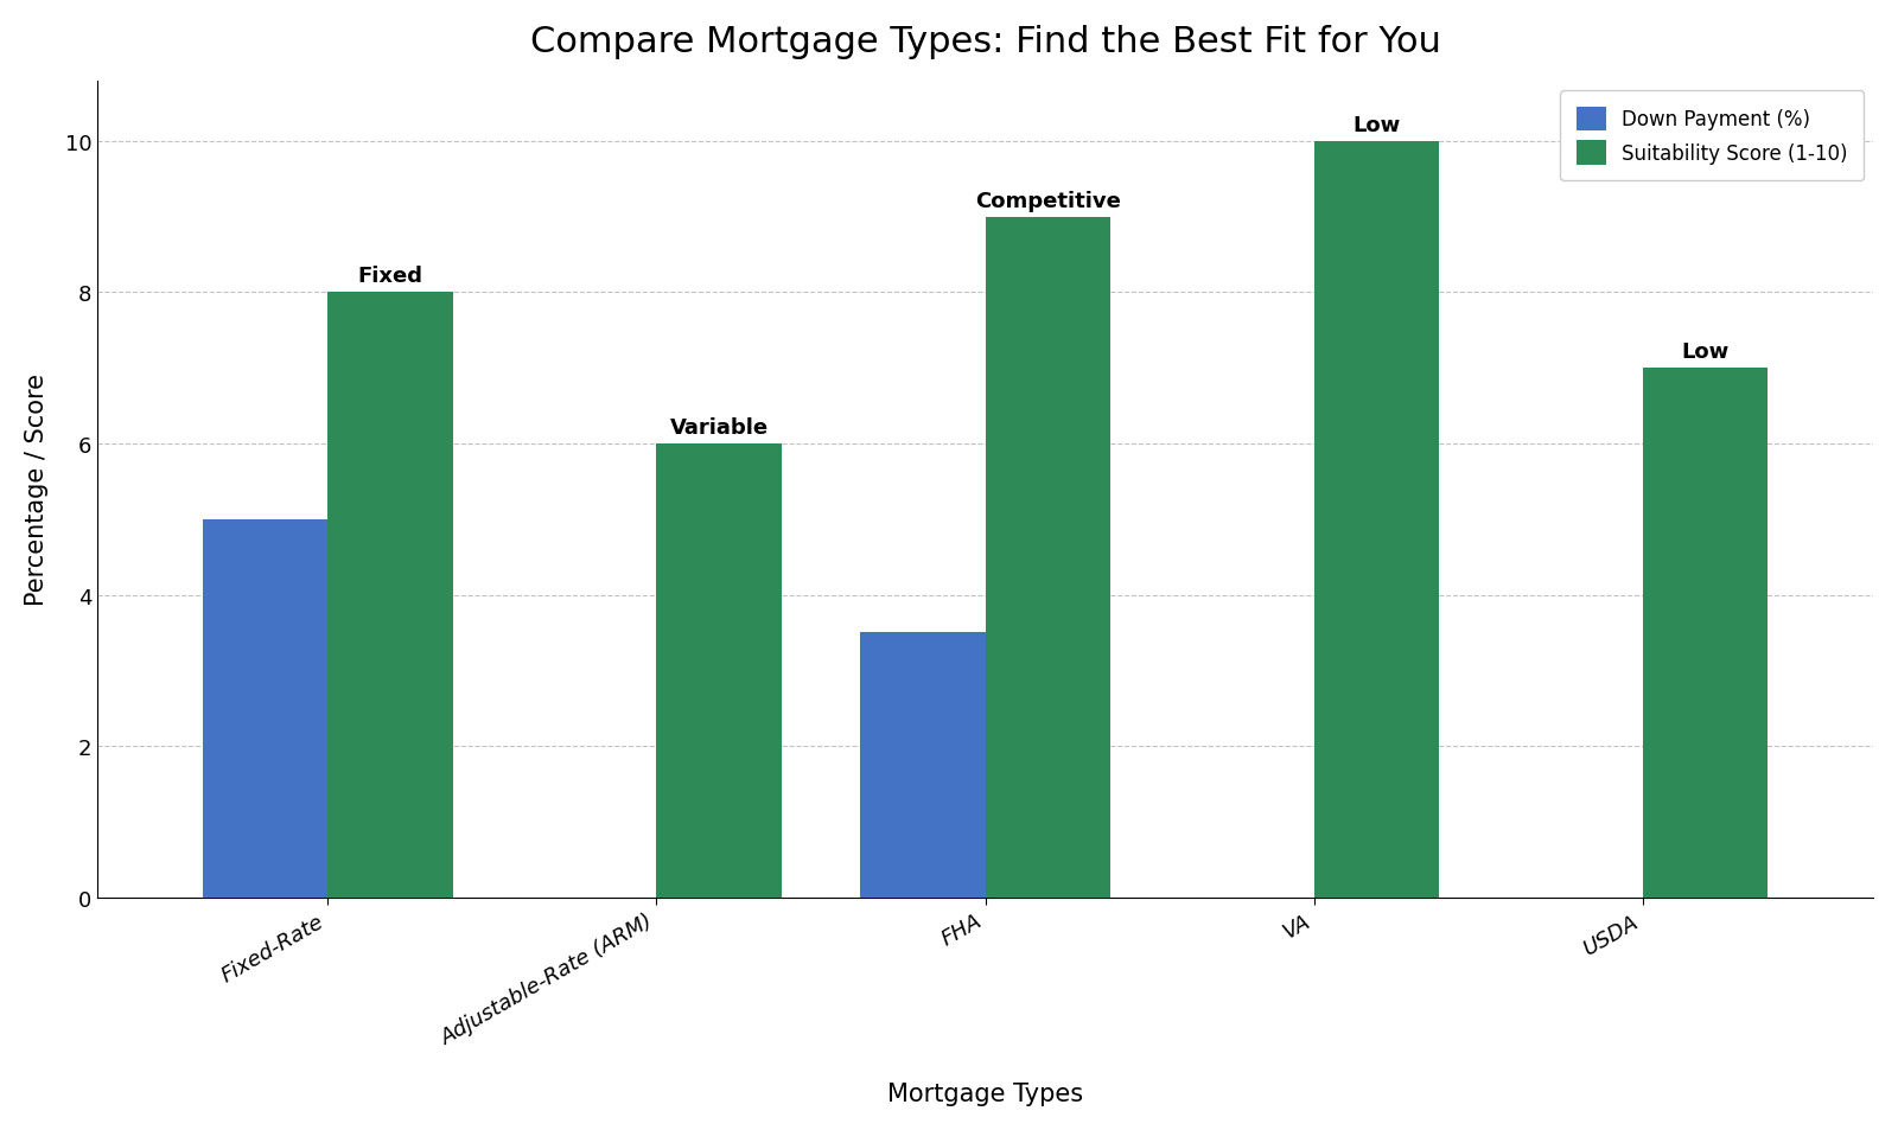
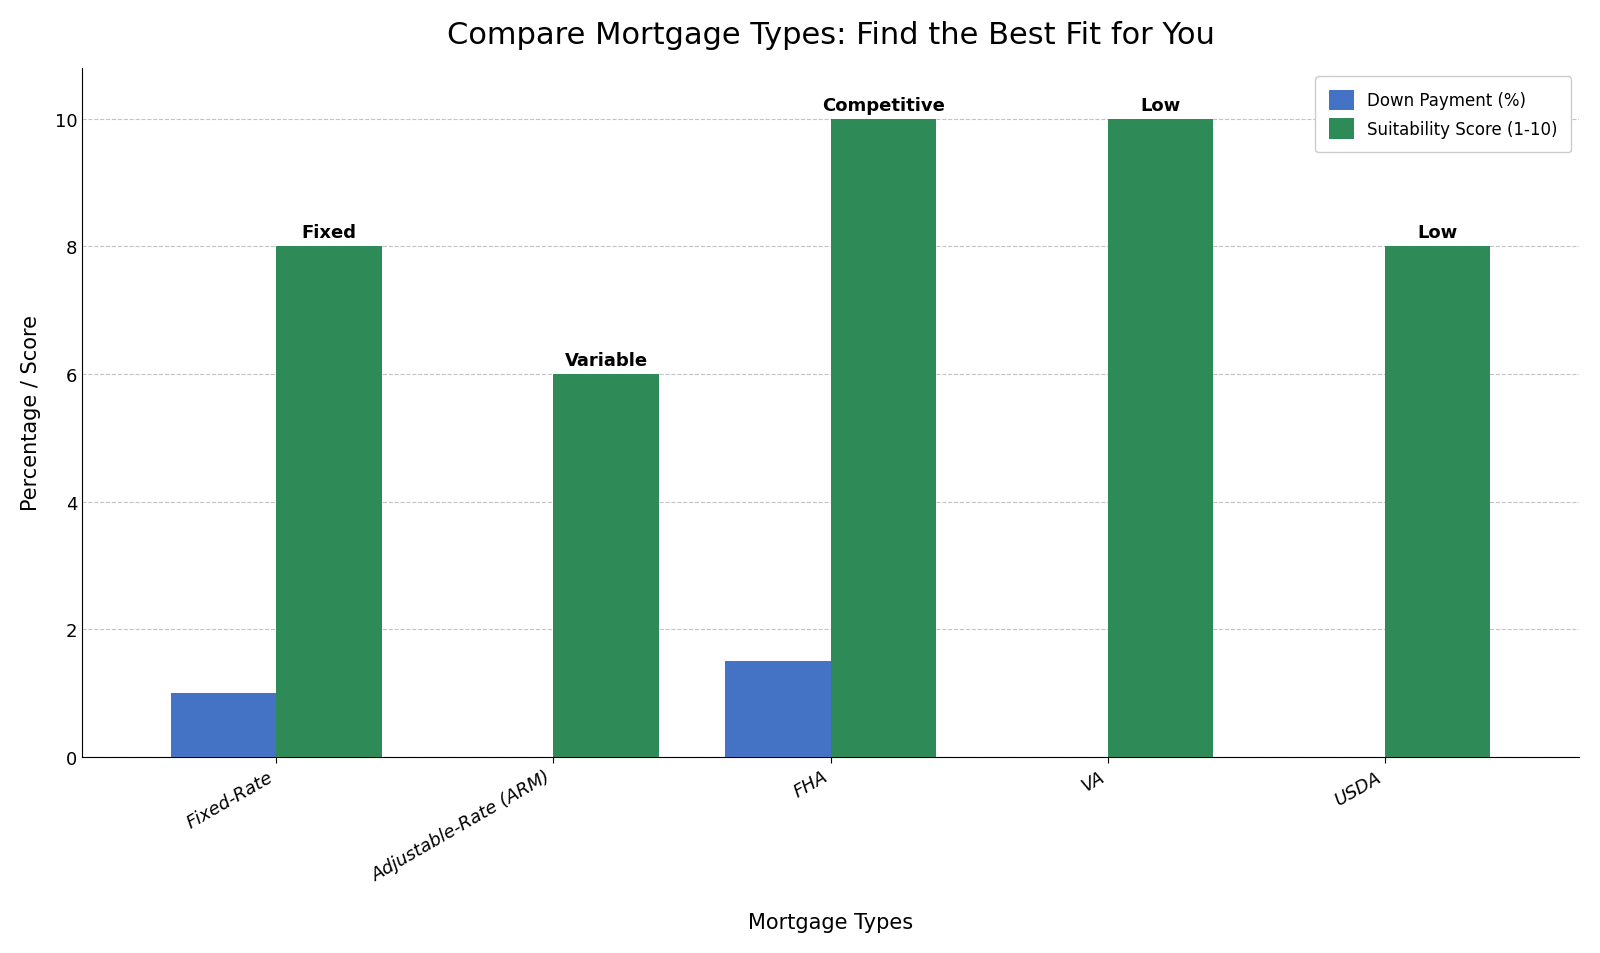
Down Payment (%)/Fixed-Rate: 5.0 -> 1.0
Down Payment (%)/FHA: 3.5 -> 1.5
Suitability Score (1-10)/FHA: 9 -> 10
Suitability Score (1-10)/USDA: 7 -> 8
